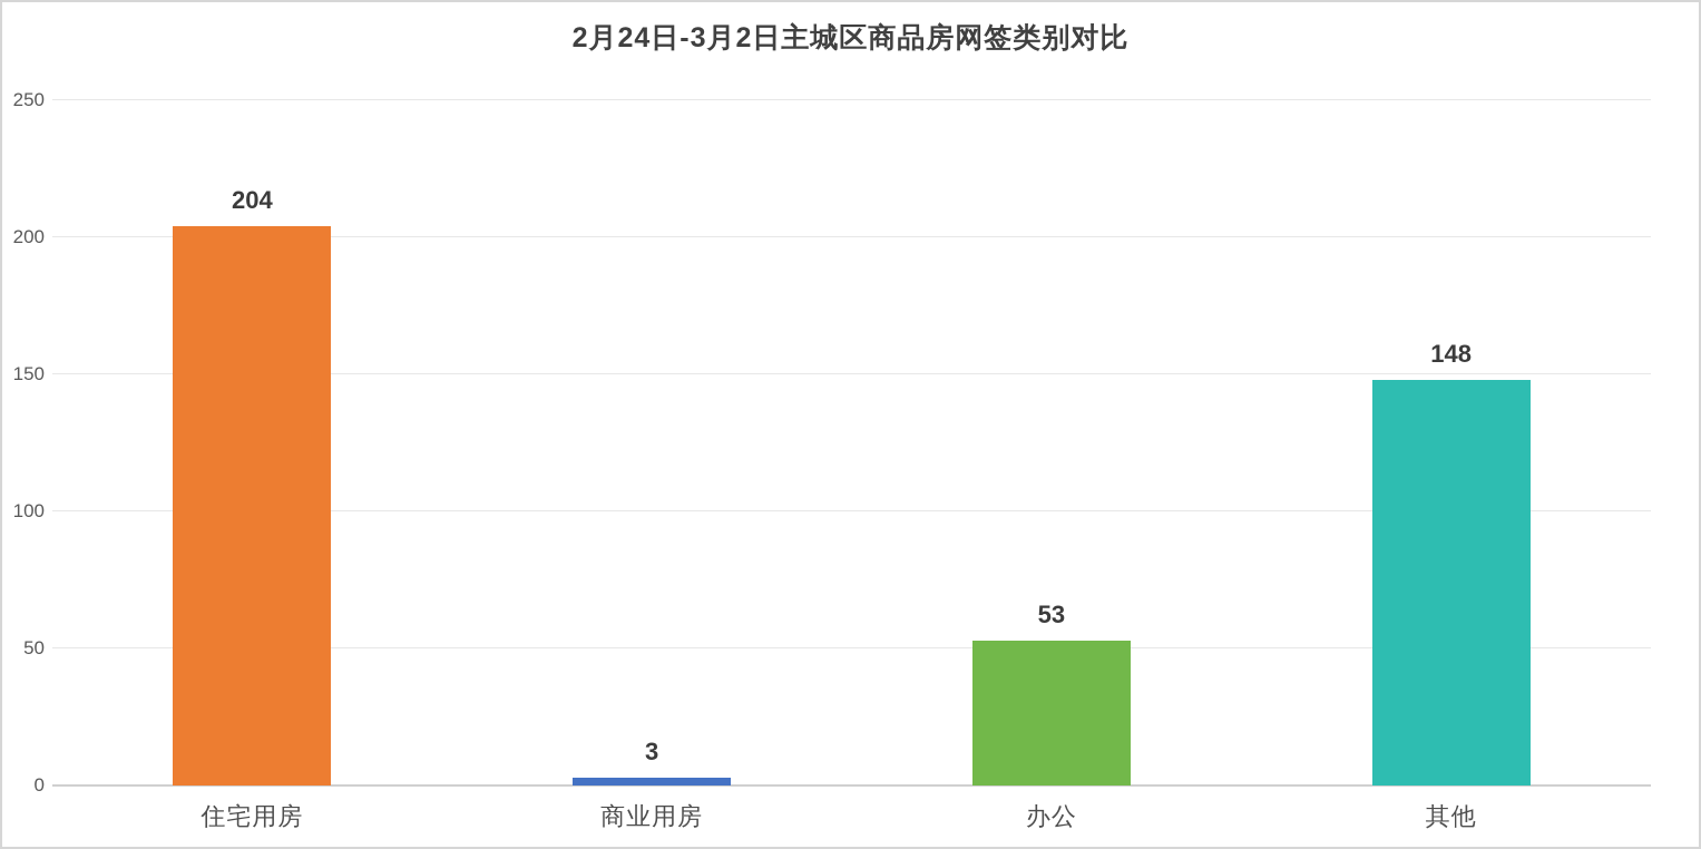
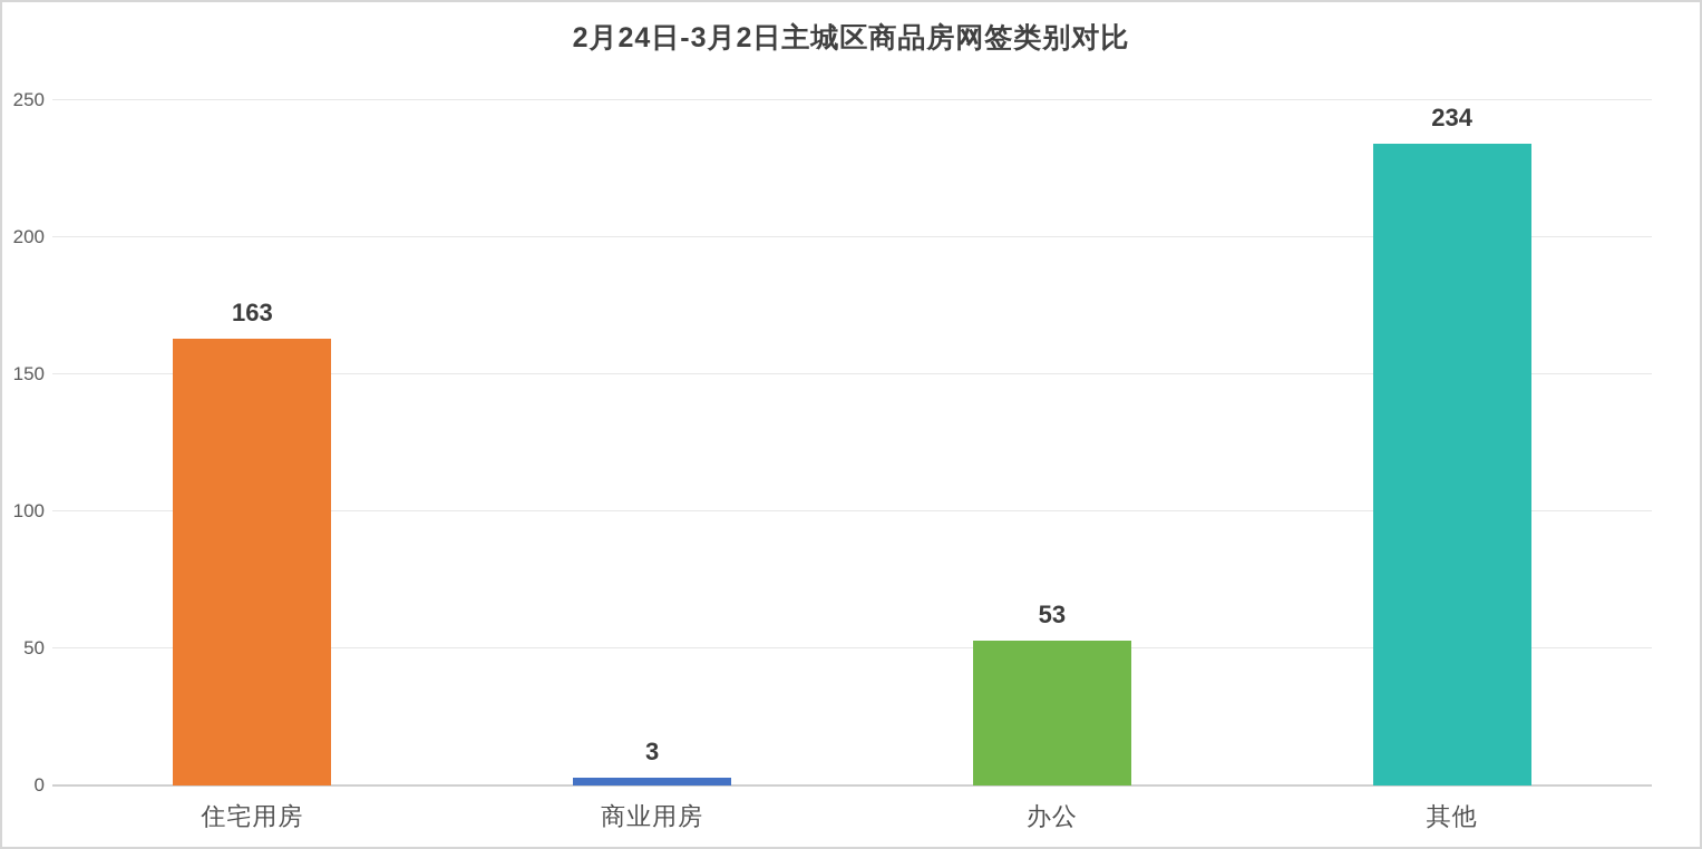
住宅用房: 204 -> 163
其他: 148 -> 234
